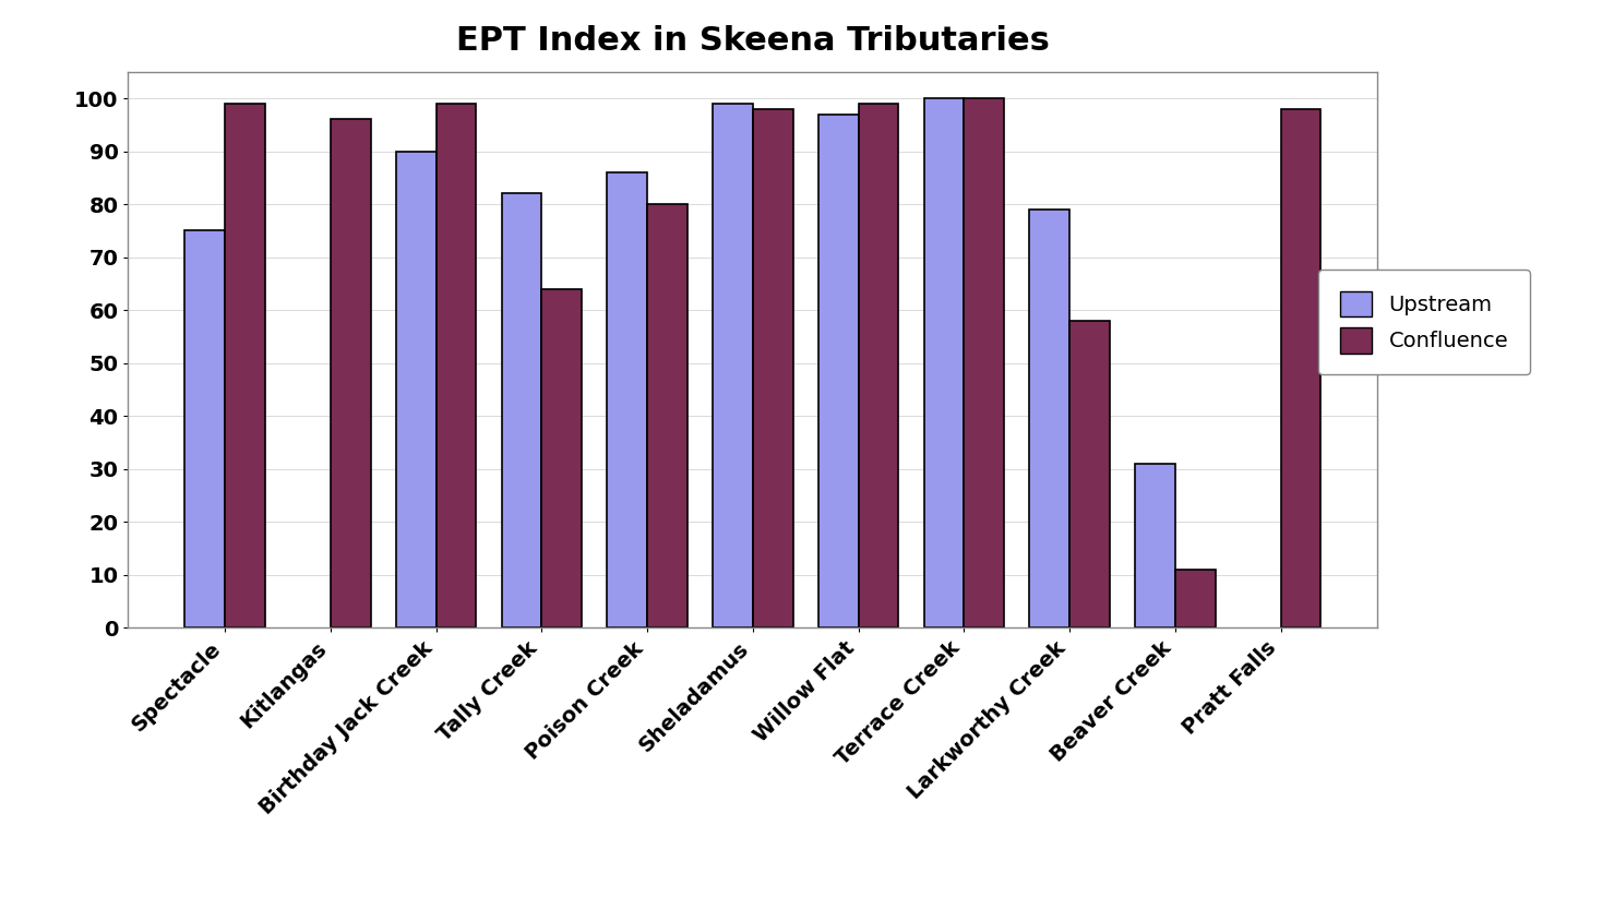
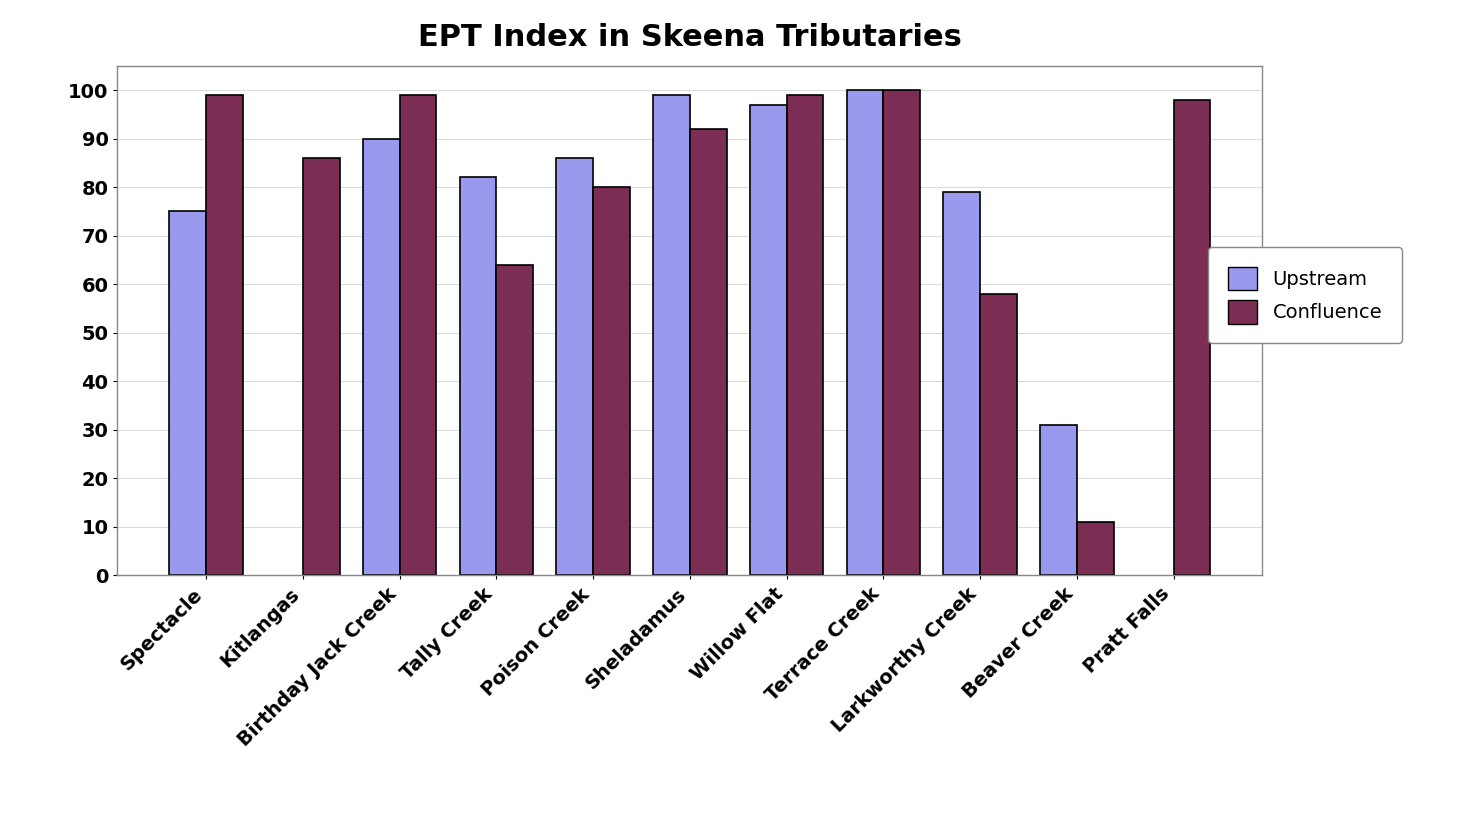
Confluence/Kitlangas: 96 -> 86
Confluence/Sheladamus: 98 -> 92
